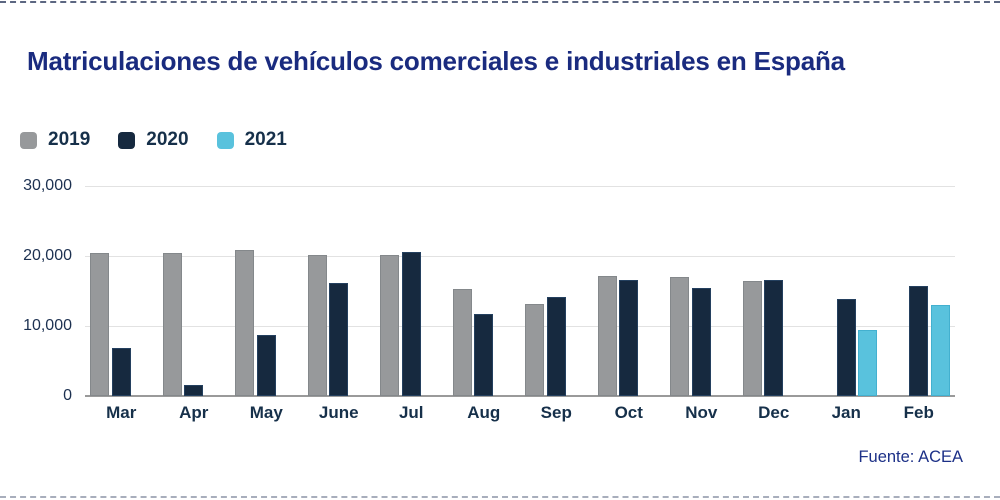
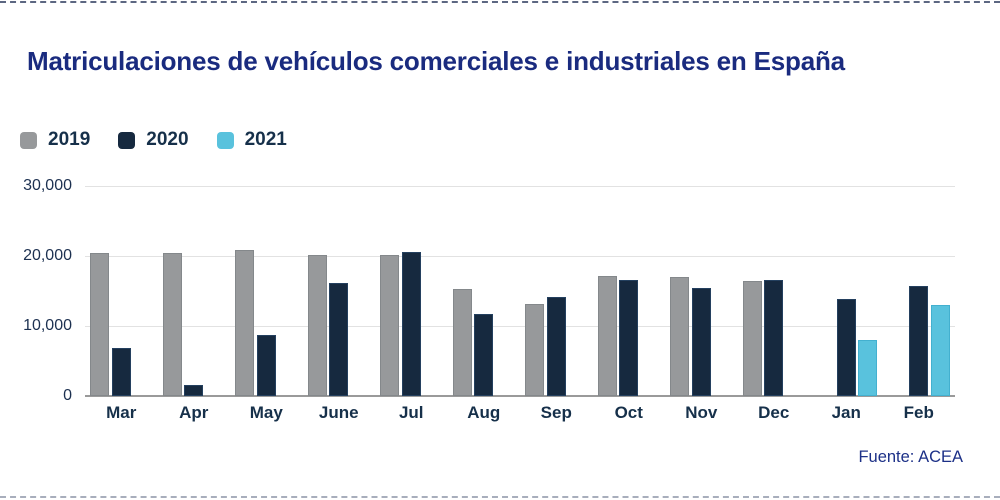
2021/Jan: 10000 -> 8000
